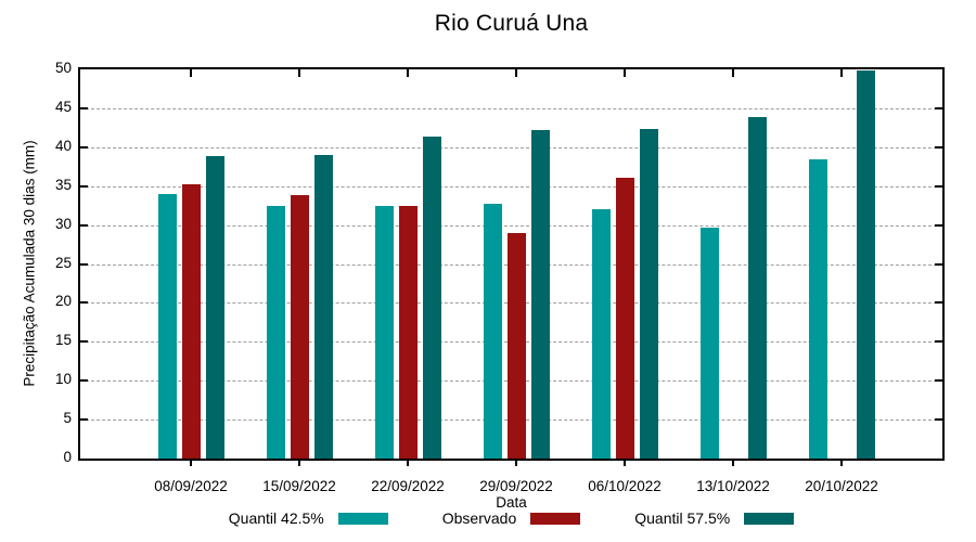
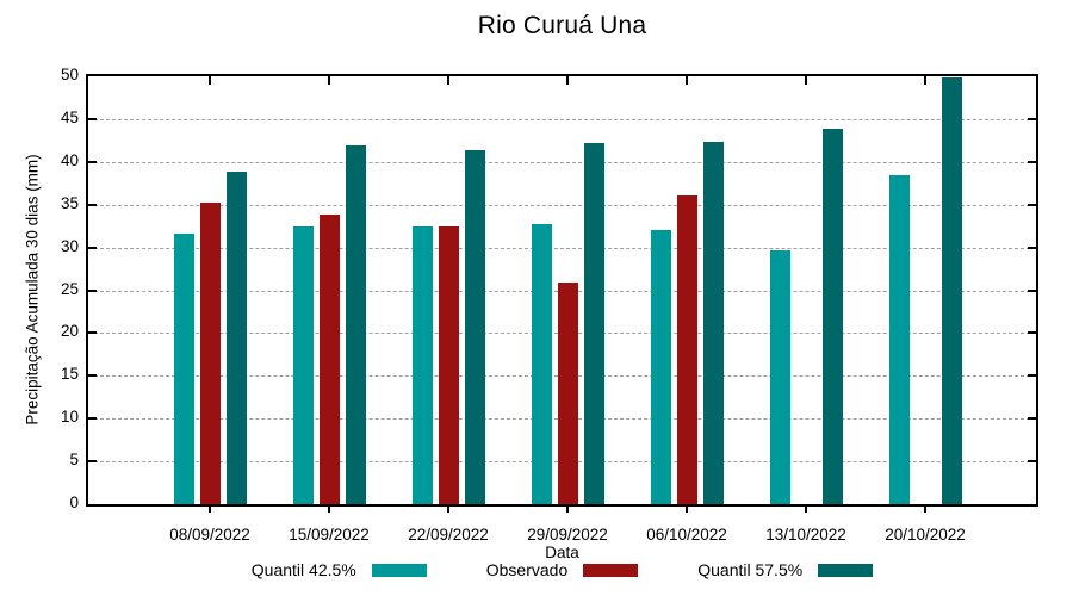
Quantil 42.5%/08/09/2022: 34 -> 32
Quantil 57.5%/15/09/2022: 39 -> 42
Observado/29/09/2022: 29 -> 26
